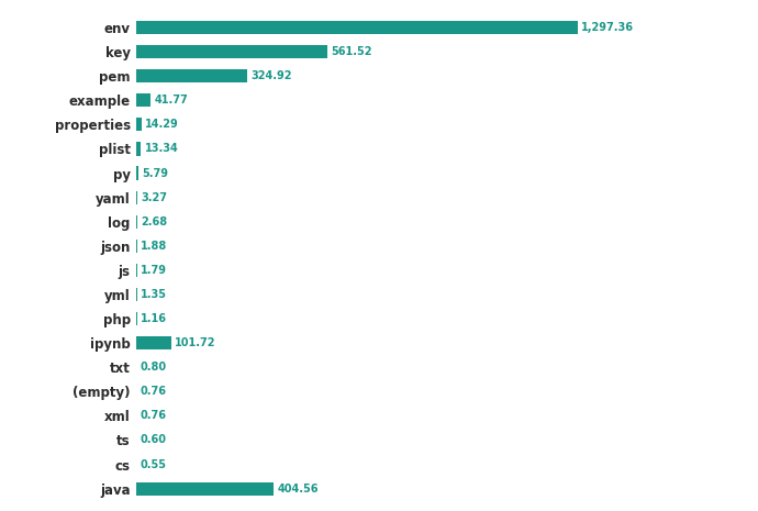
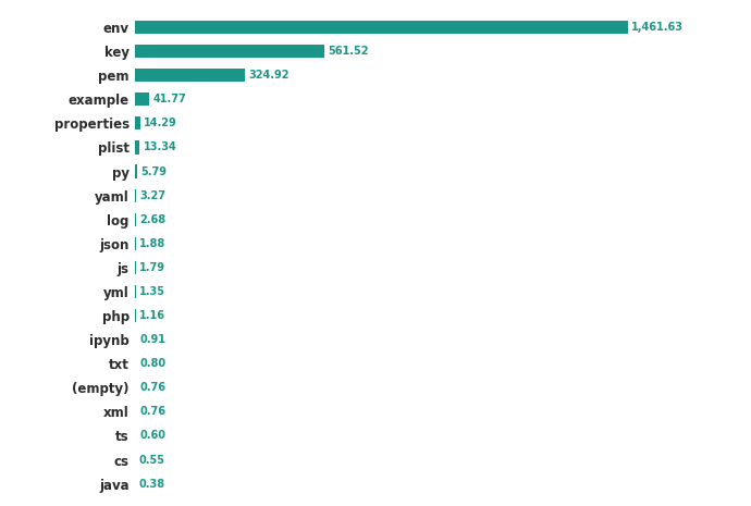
env: 1,297.36 -> 1,461.63
ipynb: 101.72 -> 0.91
java: 404.56 -> 0.38
